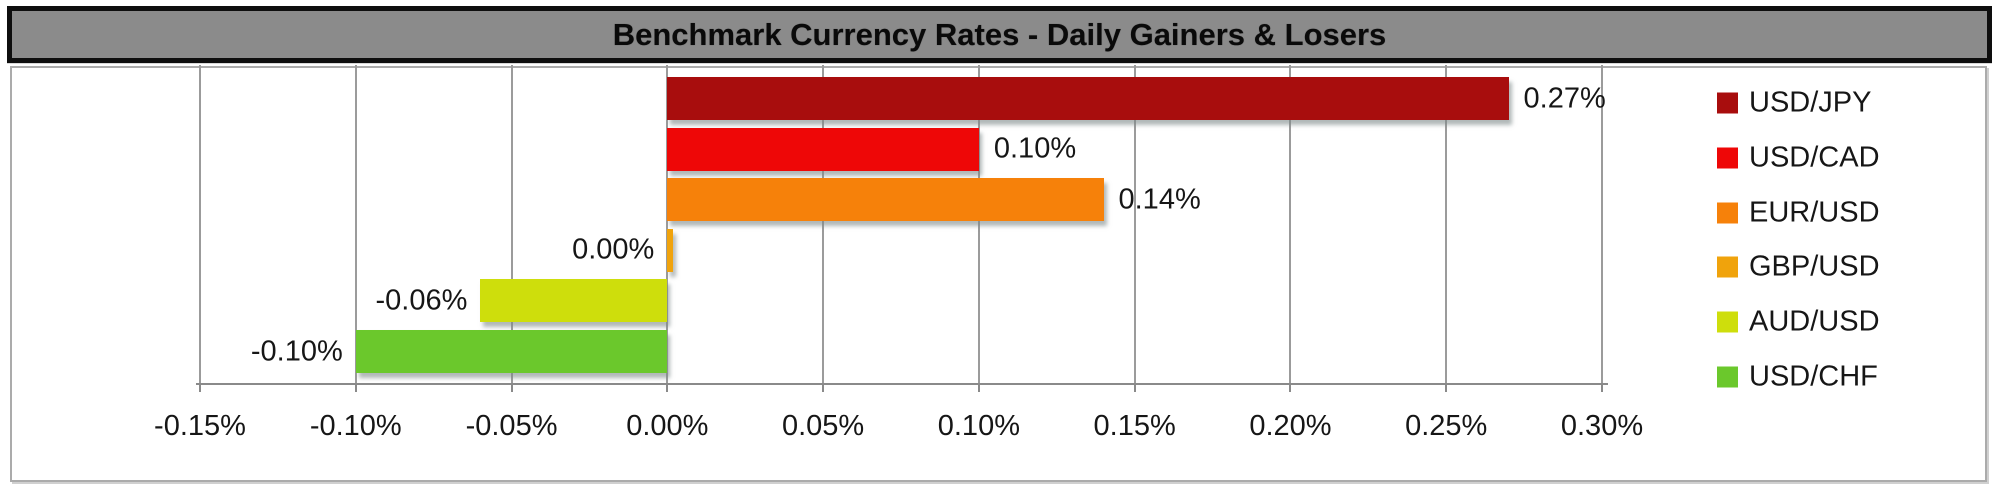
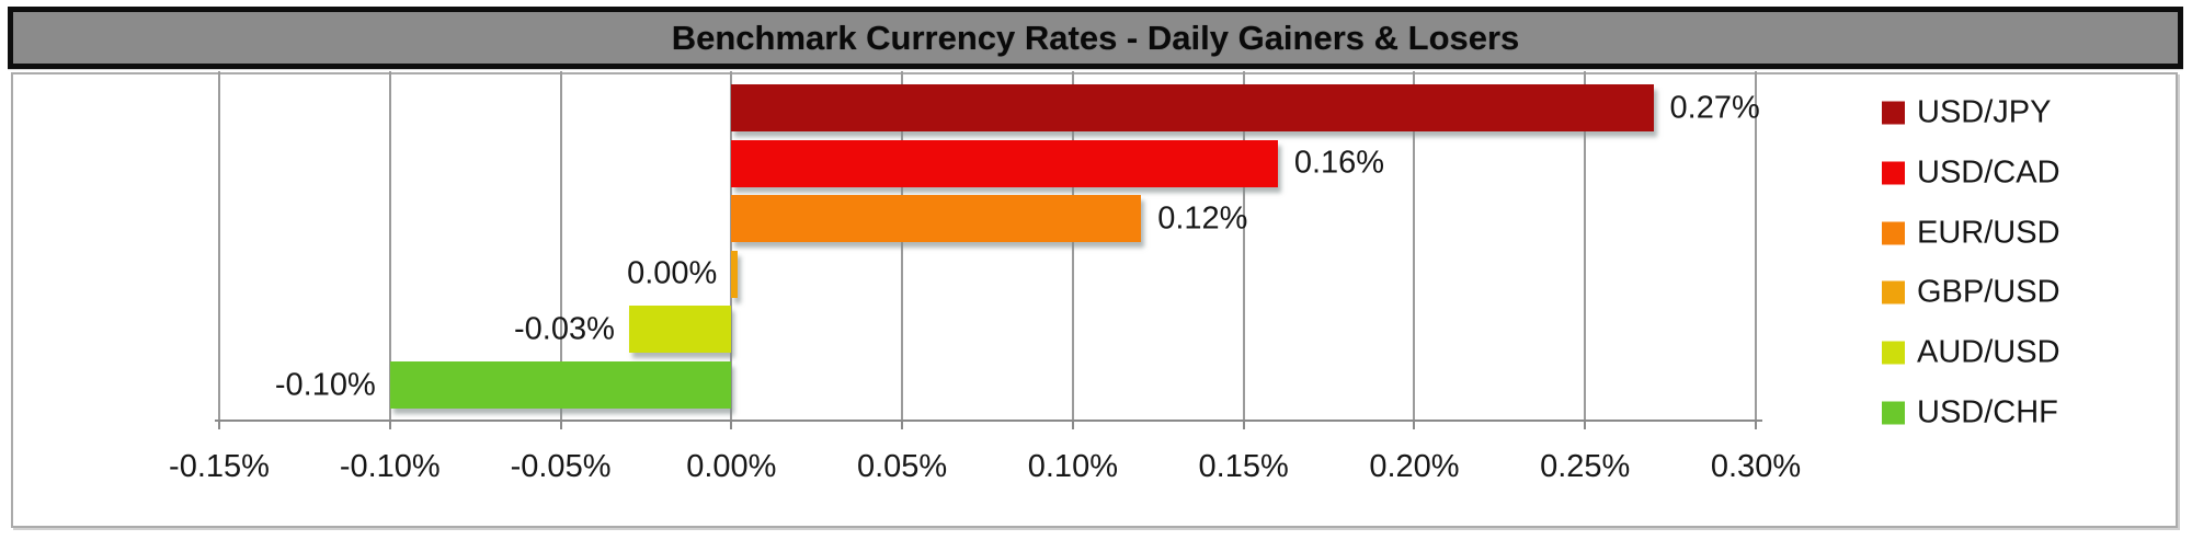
USD/CAD: 0.10% -> 0.16%
EUR/USD: 0.14% -> 0.12%
AUD/USD: -0.06% -> -0.03%
